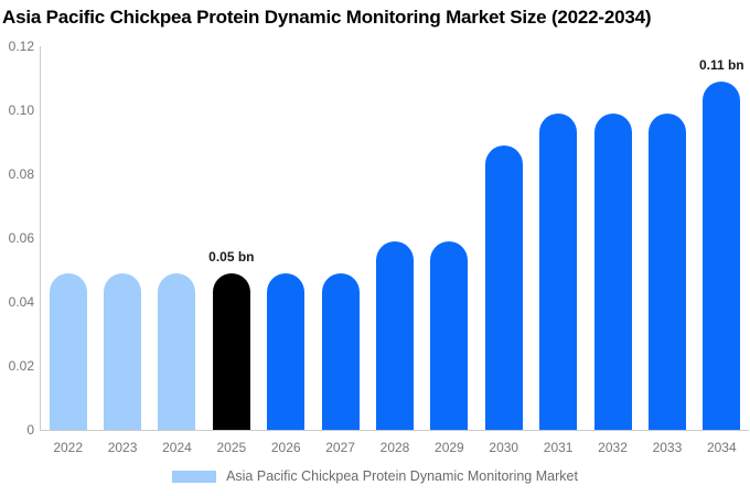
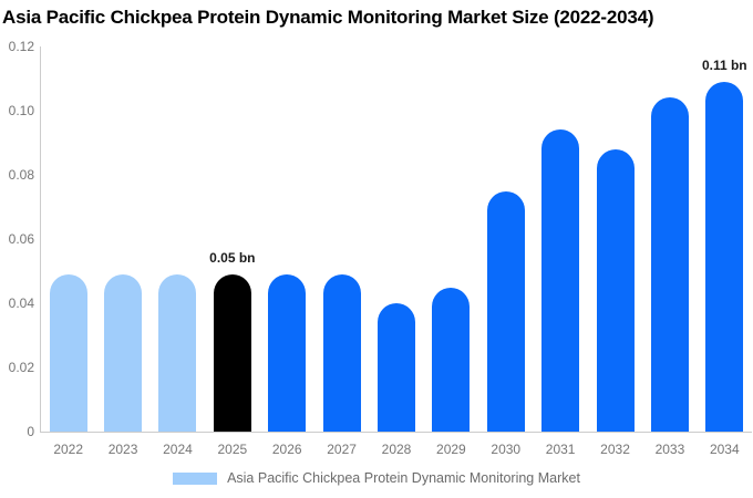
2028: 0.059 -> 0.040
2029: 0.059 -> 0.045
2030: 0.089 -> 0.075
2031: 0.099 -> 0.094
2032: 0.099 -> 0.088
2033: 0.099 -> 0.104
